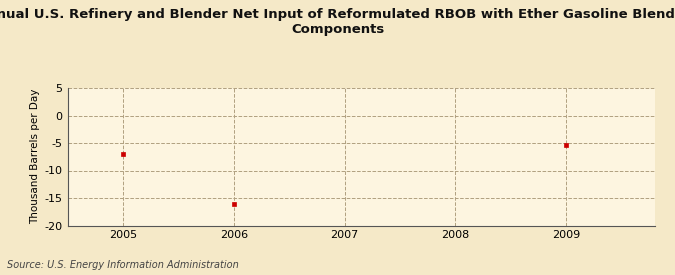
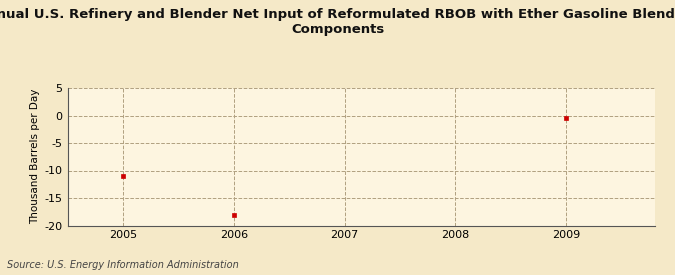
2005: -7.0 -> -11.0
2006: -16.0 -> -18.0
2009: -5.4 -> -0.5
